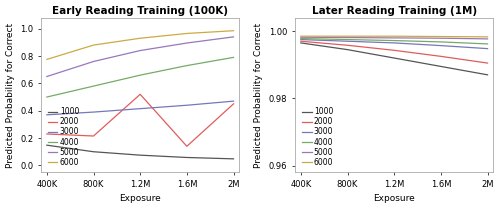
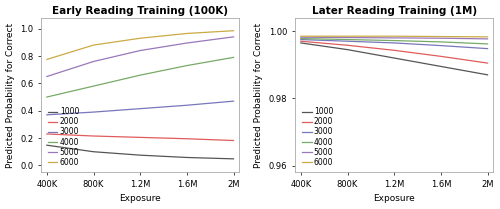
Early Reading Training (100K)/2000/1.2M: 0.52 -> 0.20
Early Reading Training (100K)/2000/1.6M: 0.14 -> 0.20
Early Reading Training (100K)/2000/2M: 0.45 -> 0.18
